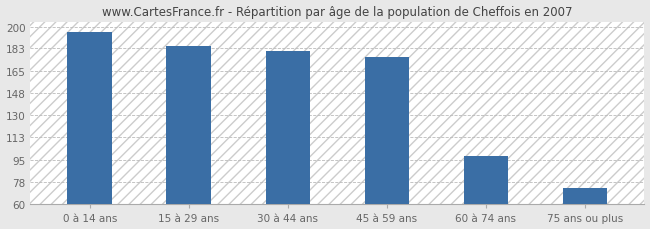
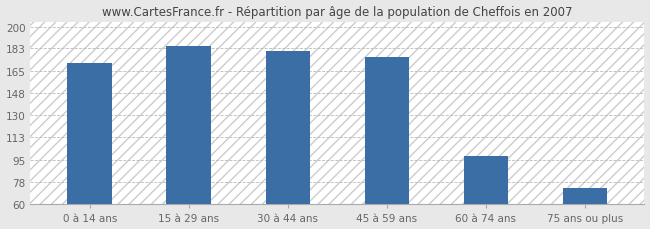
0 à 14 ans: 196 -> 171
